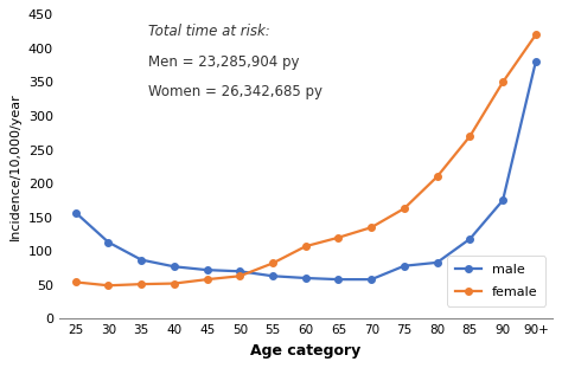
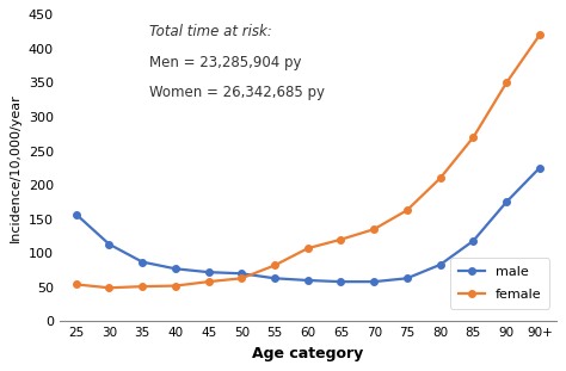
male/75: 78 -> 63
male/90+: 380 -> 225
